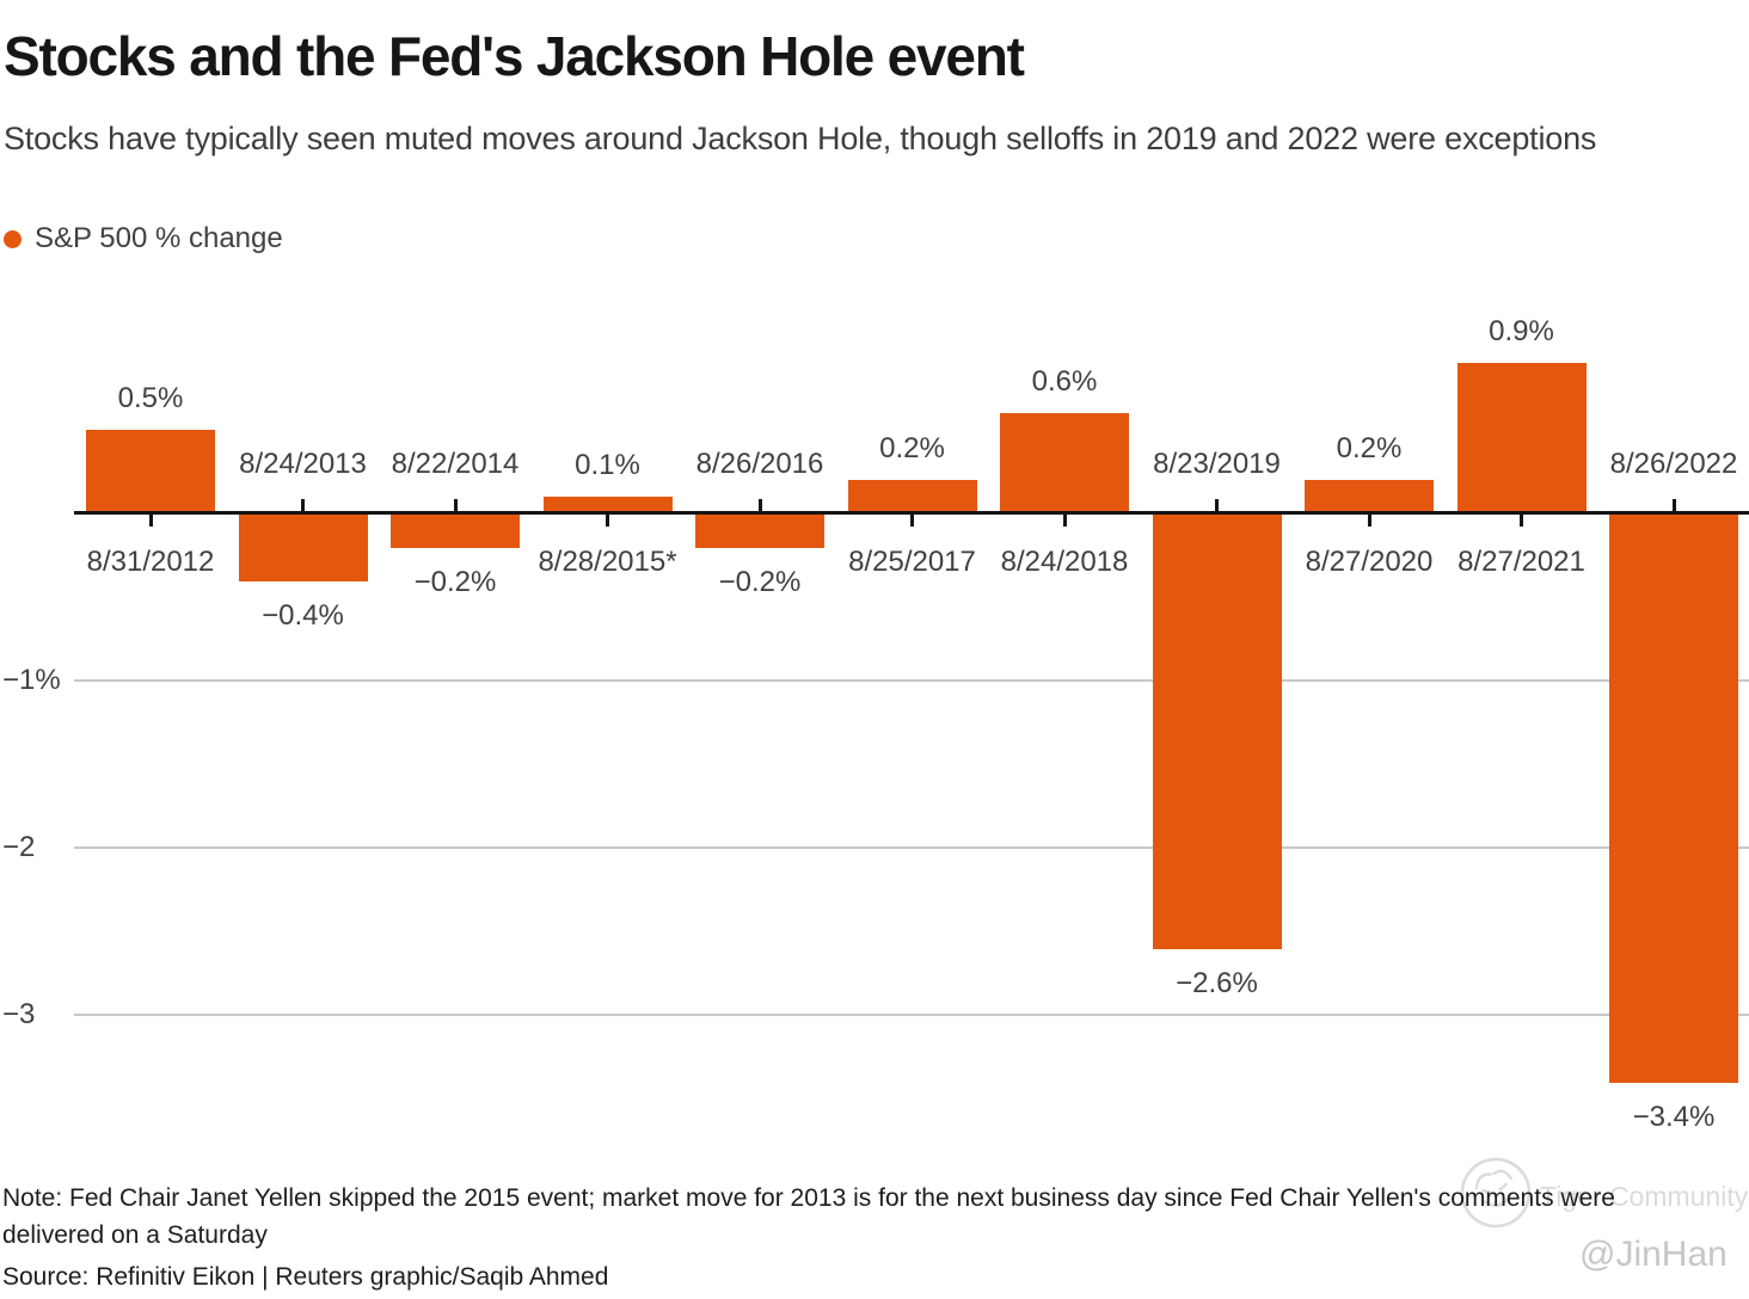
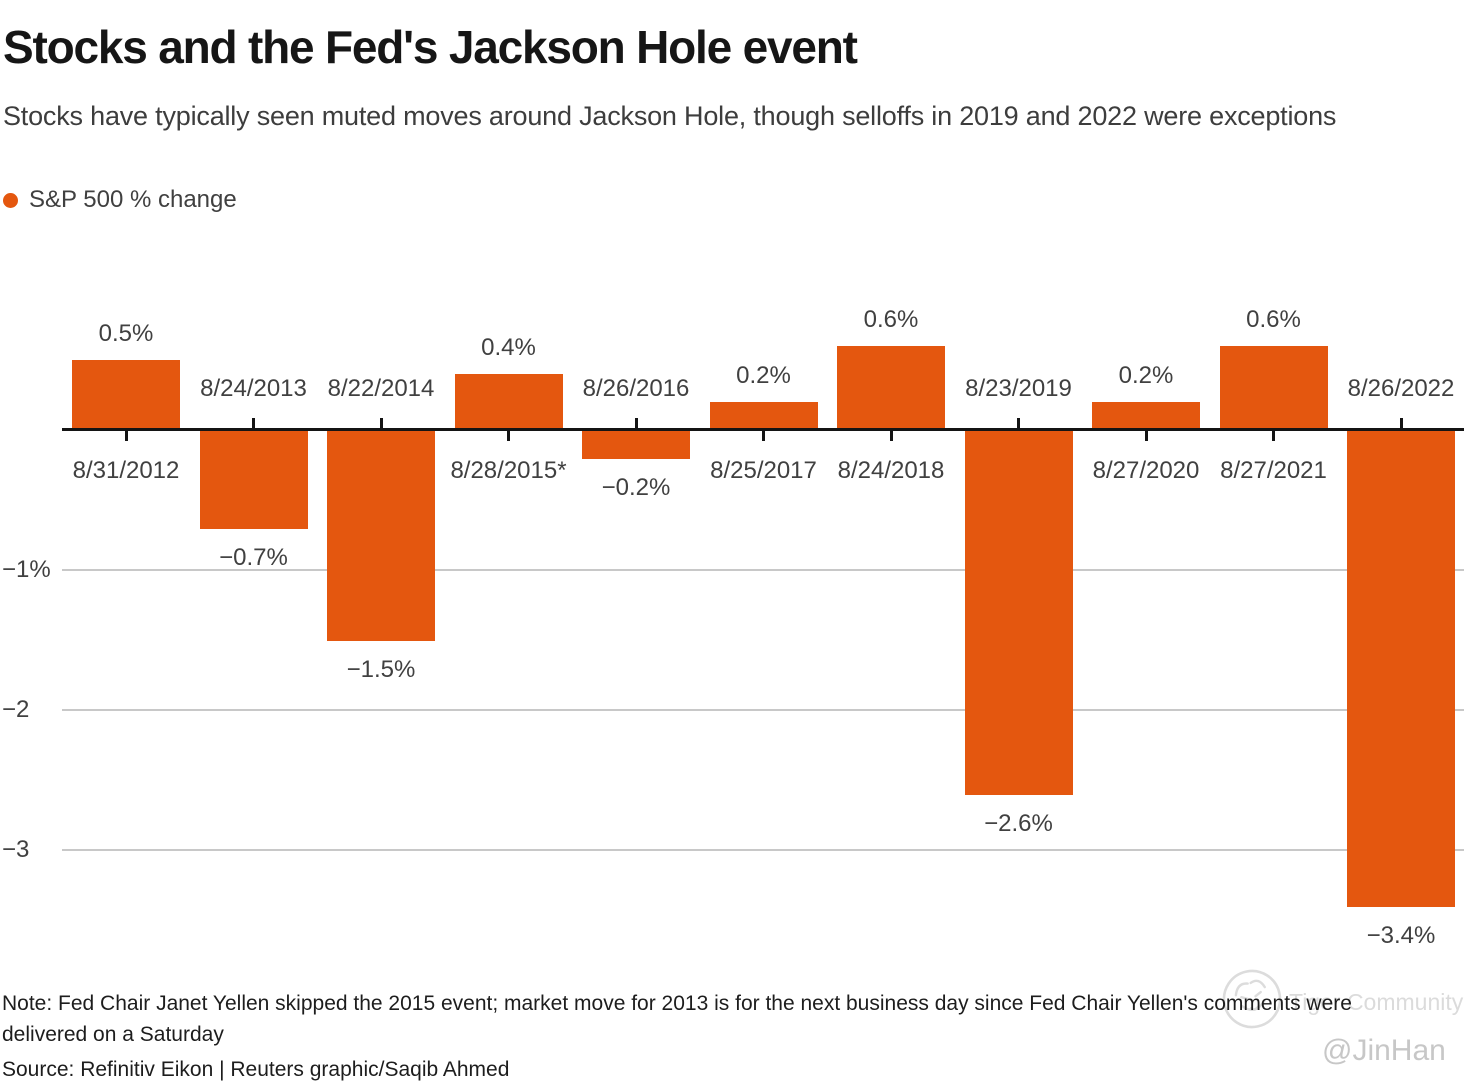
8/24/2013: −0.4% -> −0.7%
8/22/2014: −0.2% -> −1.5%
8/28/2015*: 0.1% -> 0.4%
8/27/2021: 0.9% -> 0.6%
